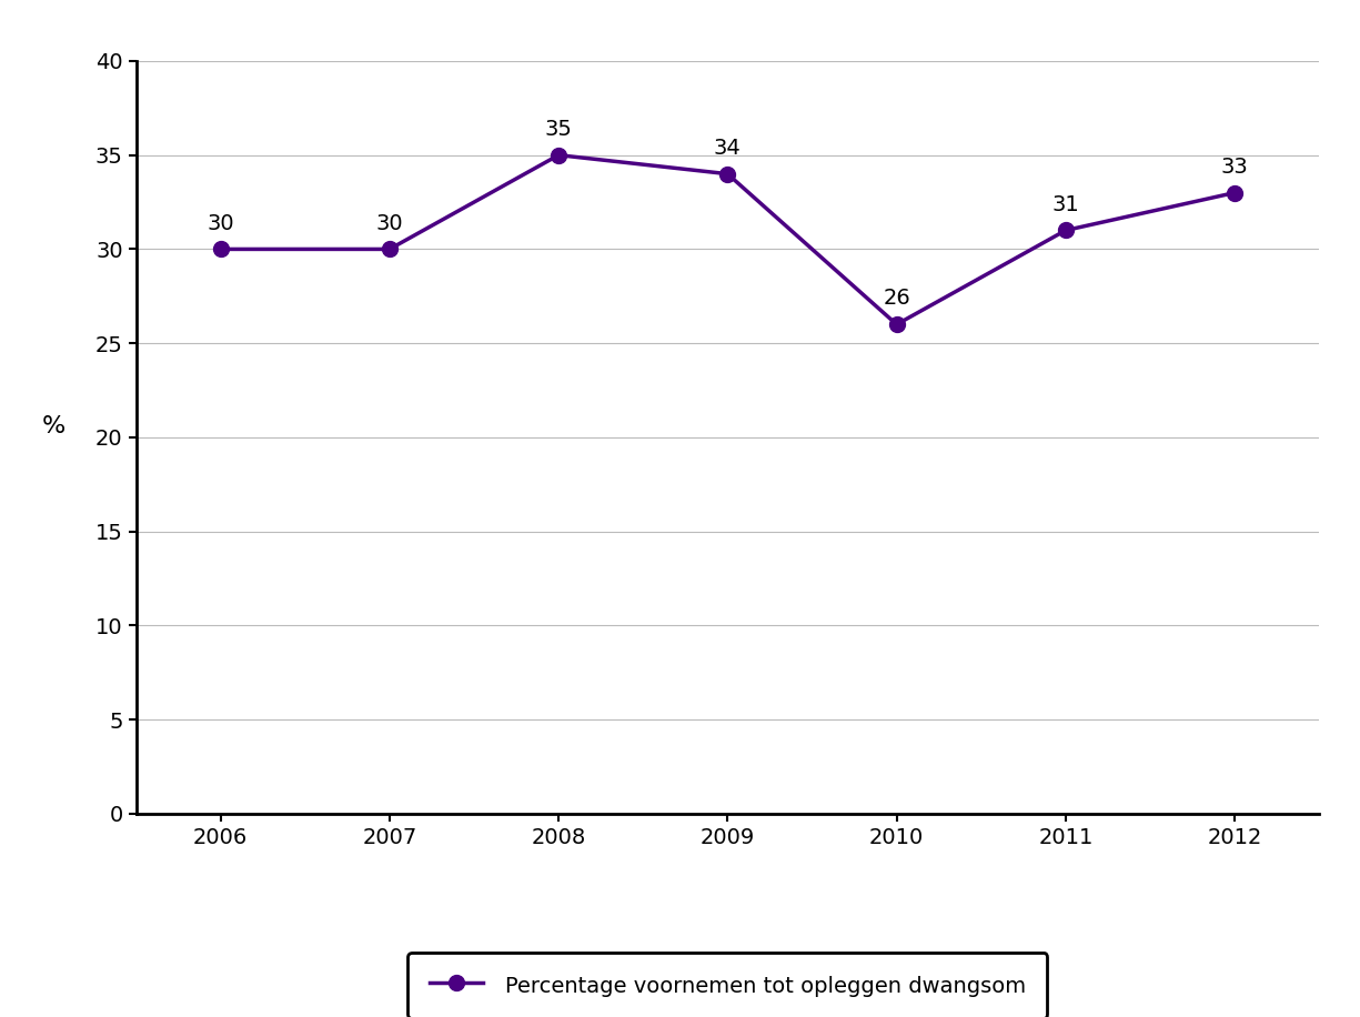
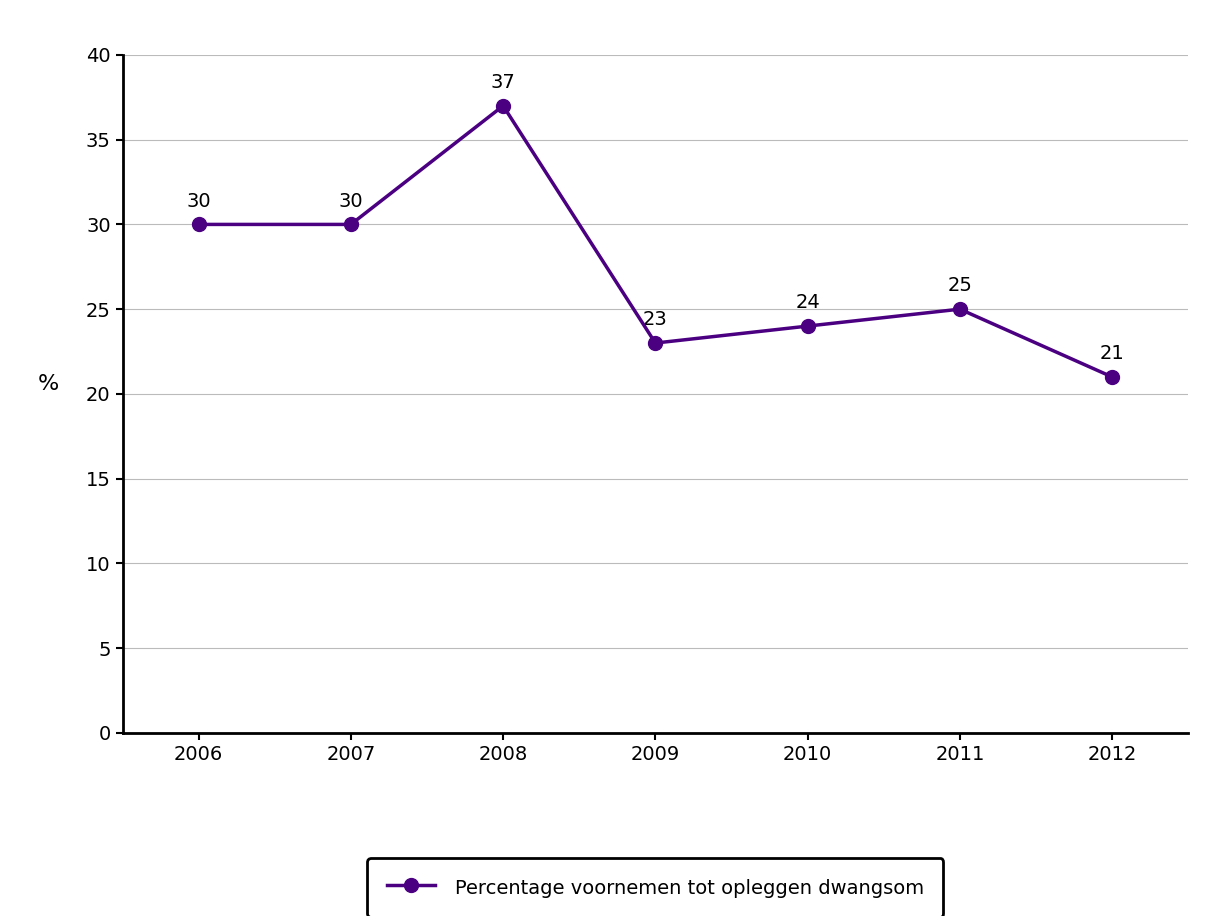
2008: 35 -> 37
2009: 34 -> 23
2010: 26 -> 24
2011: 31 -> 25
2012: 33 -> 21
